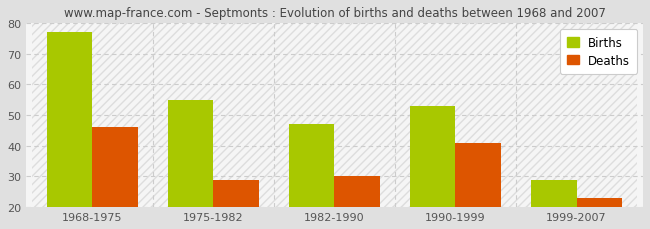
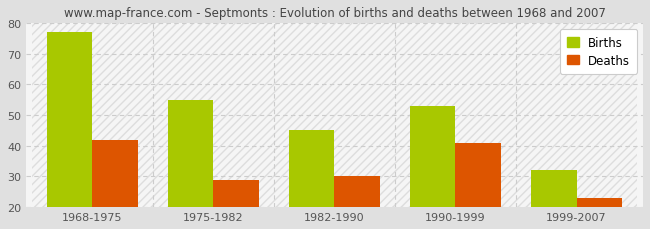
Deaths/1968-1975: 46 -> 42
Births/1982-1990: 47 -> 45
Births/1999-2007: 29 -> 32
